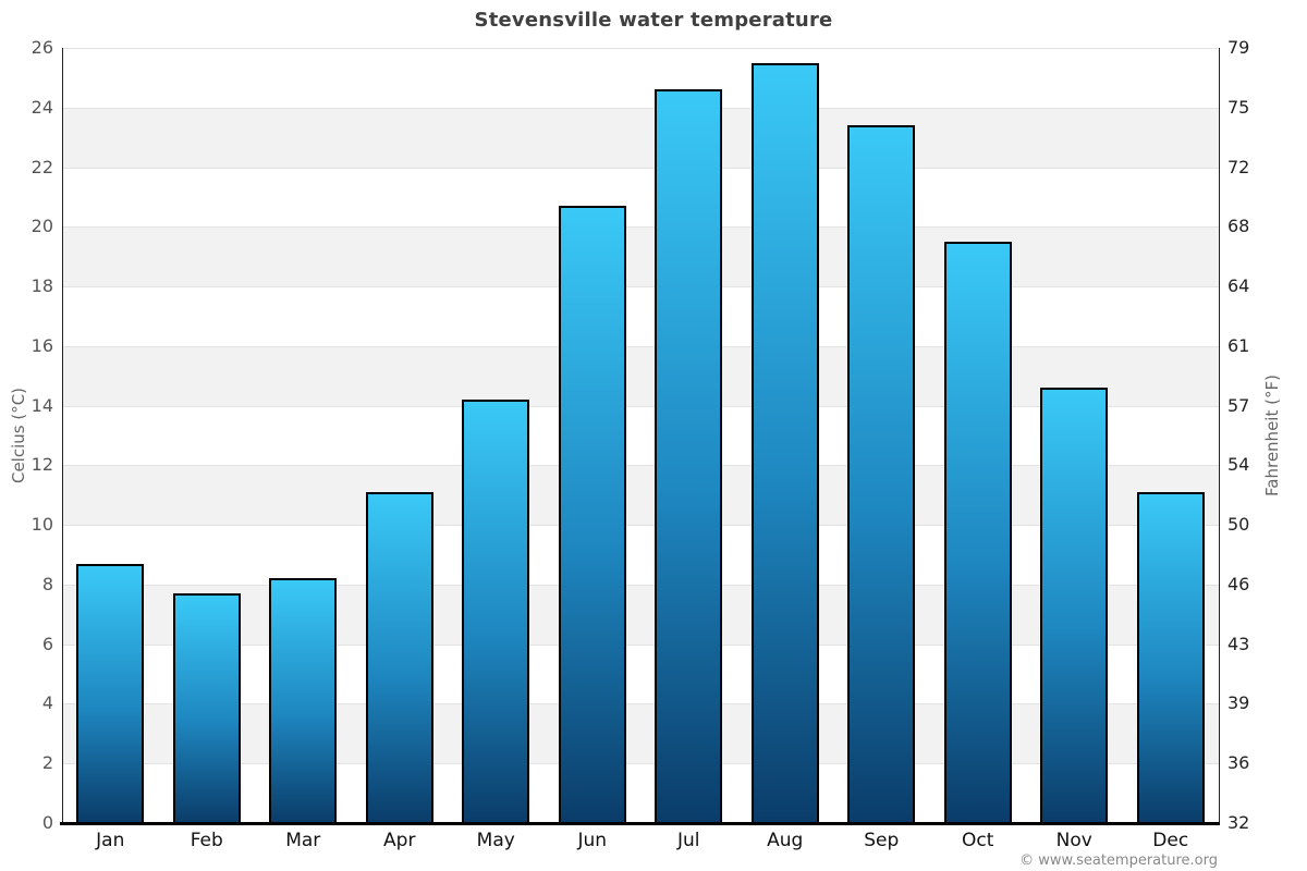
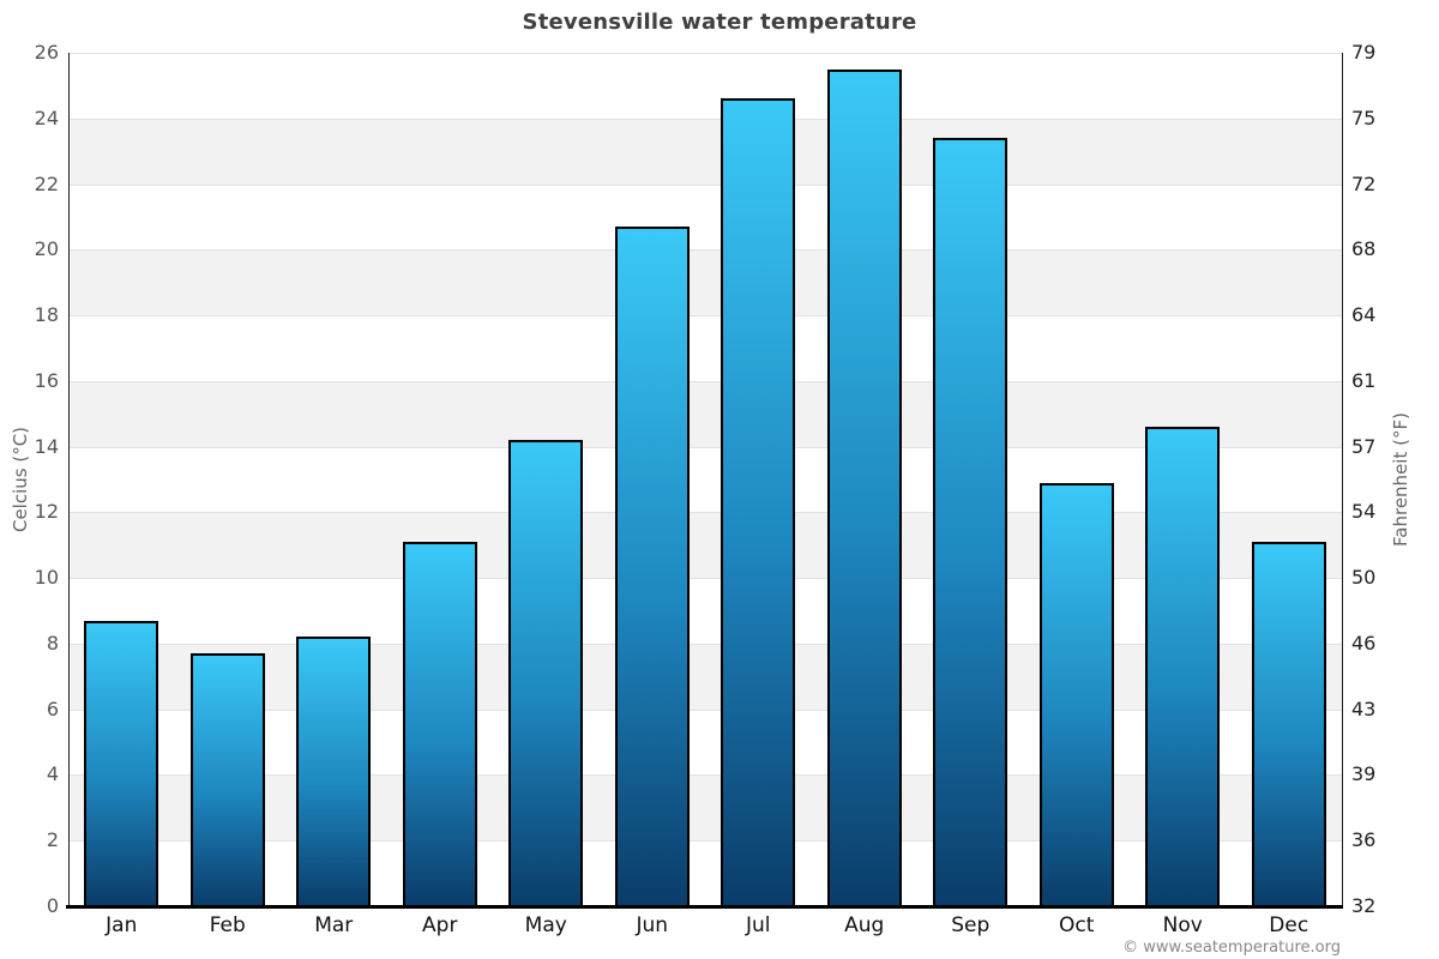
Oct: 19.5 -> 12.9
